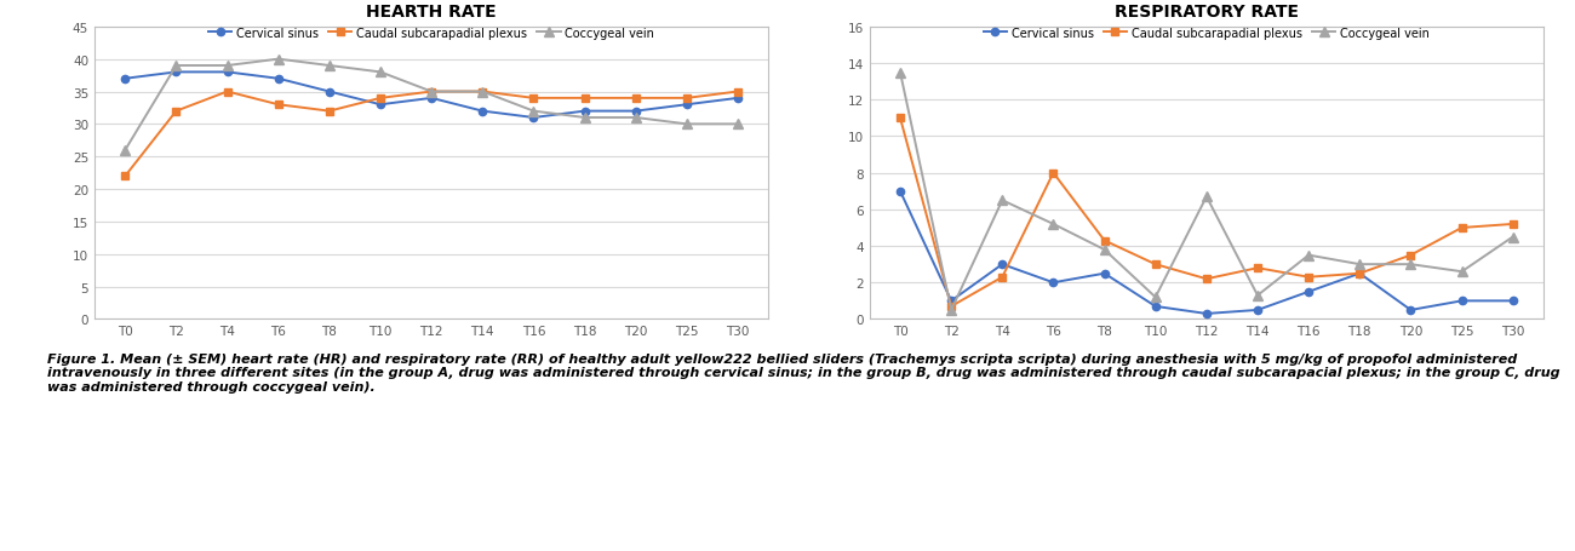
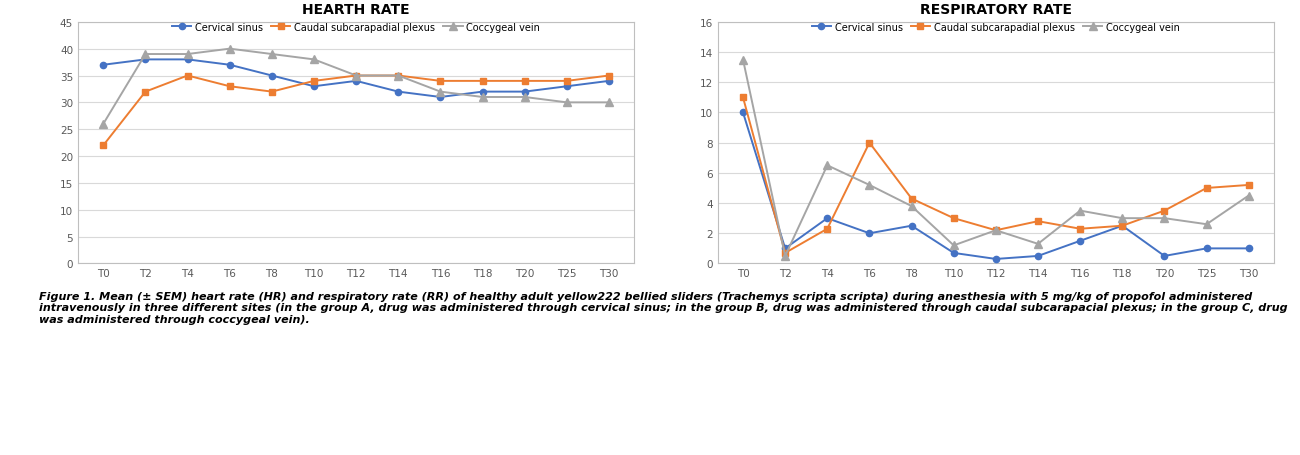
RESPIRATORY RATE/Cervical sinus/T0: 7.0 -> 10.0
RESPIRATORY RATE/Coccygeal vein/T12: 6.7 -> 2.2
